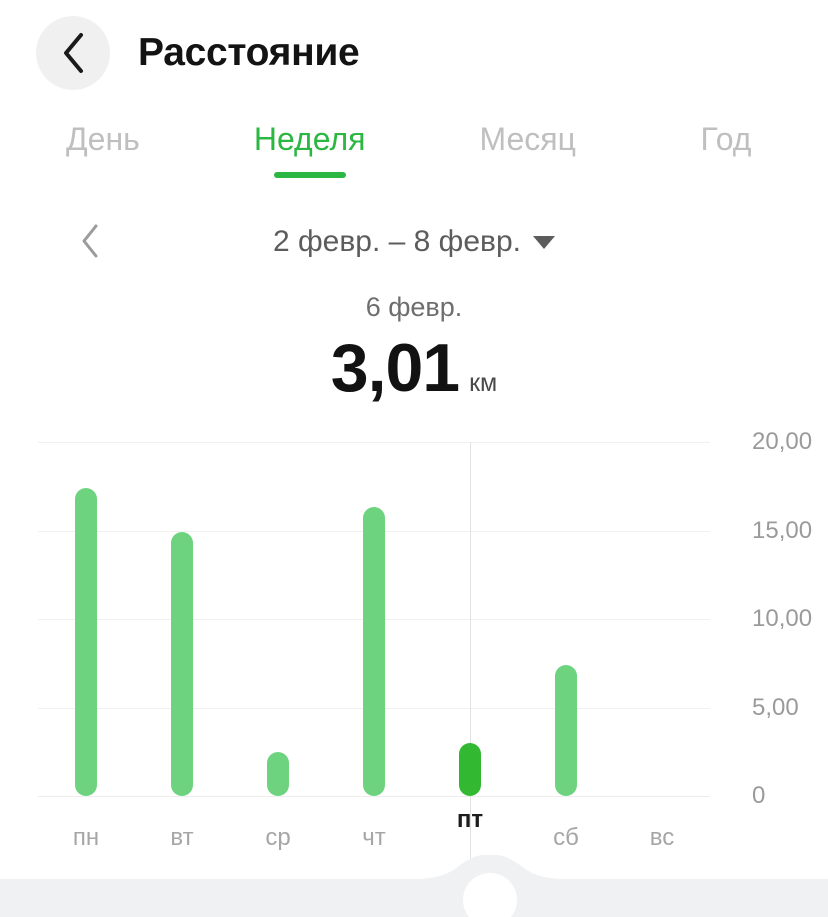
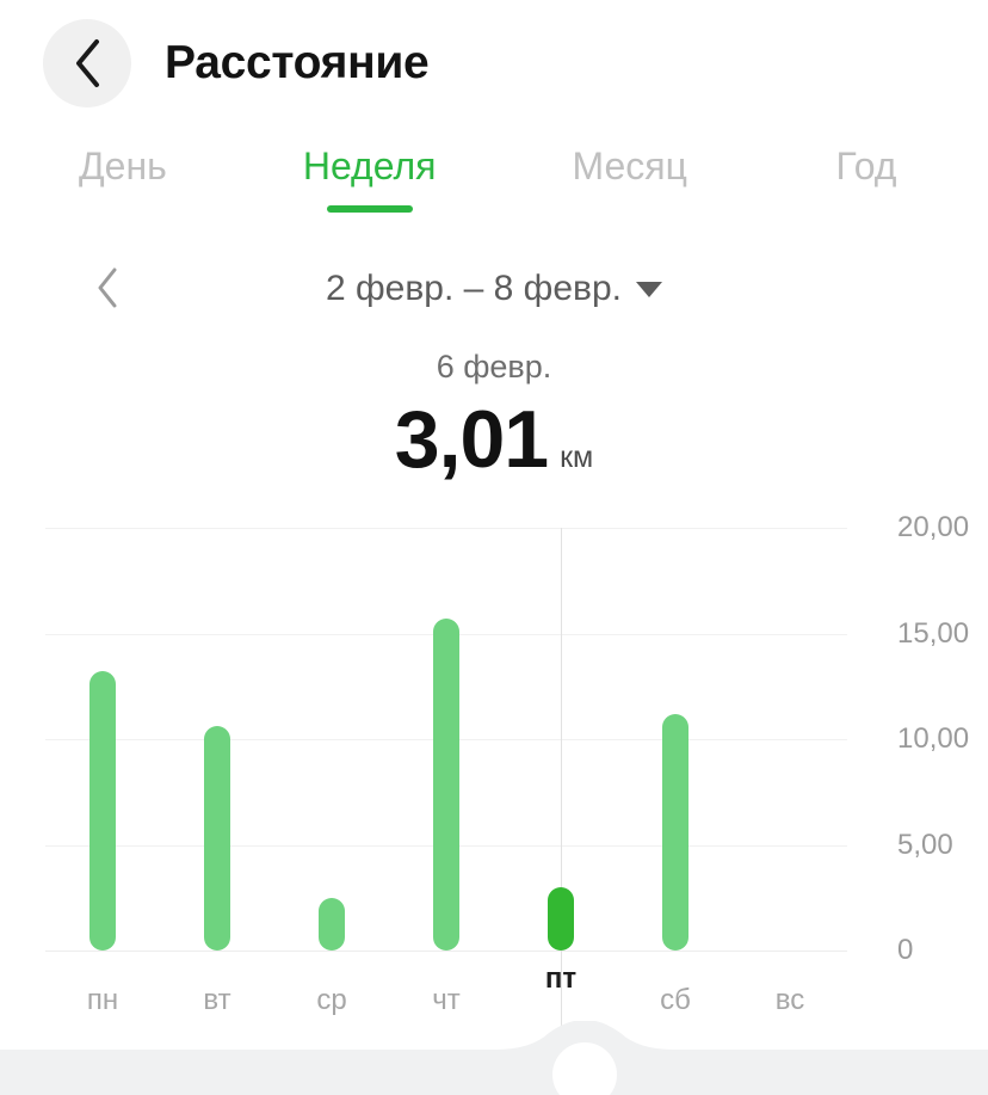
пн: 17,4 -> 13,2
вт: 14,9 -> 10,6
чт: 16,3 -> 15,7
сб: 7,4 -> 11,2
